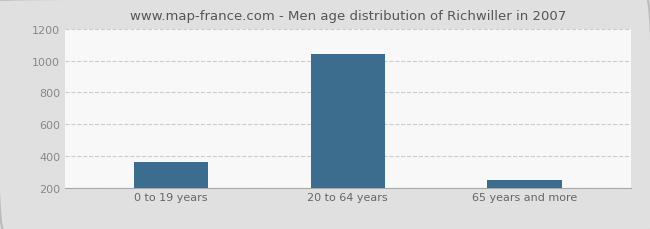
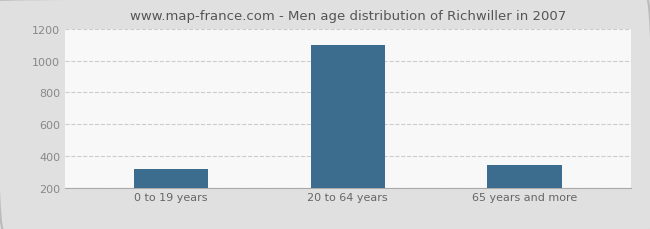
0 to 19 years: 360 -> 320
20 to 64 years: 1040 -> 1100
65 years and more: 250 -> 340
